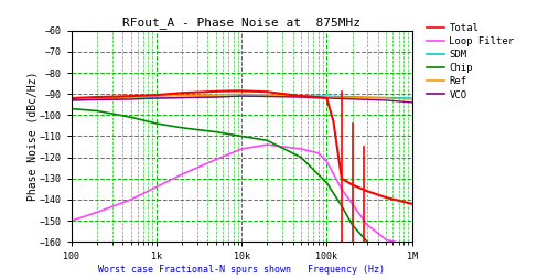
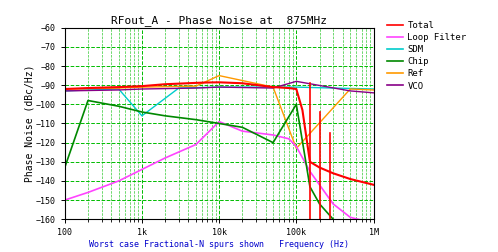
Chip/100: -97 -> -133
SDM/1k: -92 -> -106
Loop Filter/10k: -116 -> -109
Ref/10k: -90 -> -85
Chip/100k: -132 -> -100
Ref/100k: -92 -> -123
VCO/100k: -92 -> -88
